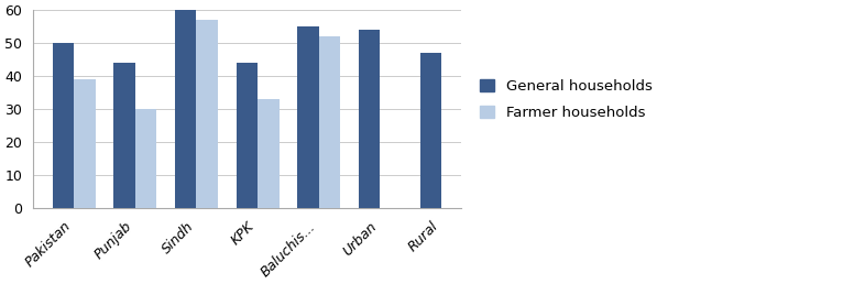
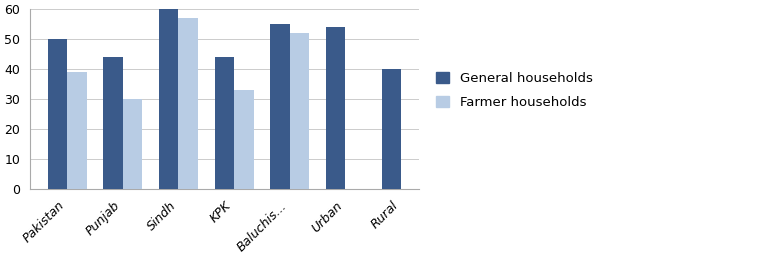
General households/Rural: 47 -> 40
